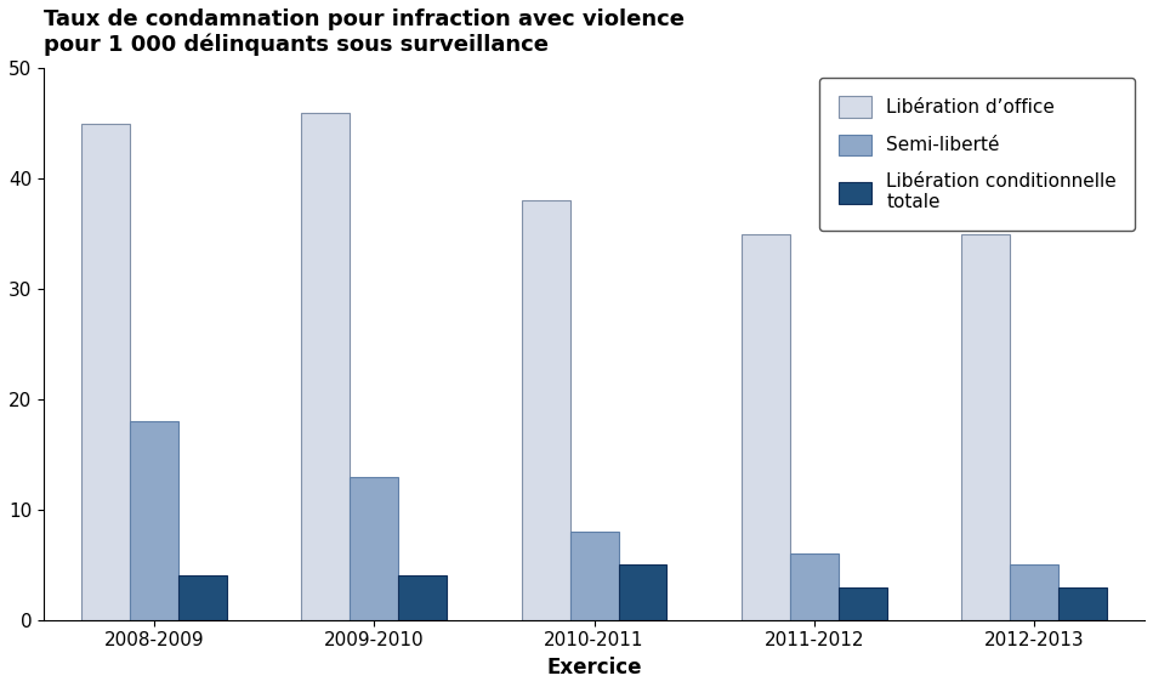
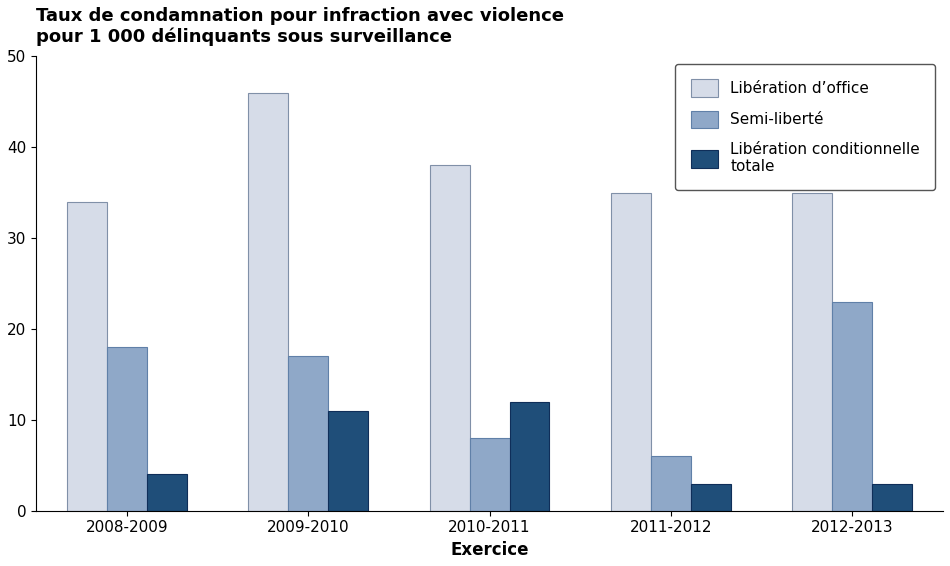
Libération d’office/2008-2009: 45 -> 34
Semi-liberté/2009-2010: 13 -> 17
Libération conditionnelle totale/2009-2010: 4 -> 11
Libération conditionnelle totale/2010-2011: 5 -> 12
Semi-liberté/2012-2013: 5 -> 23
